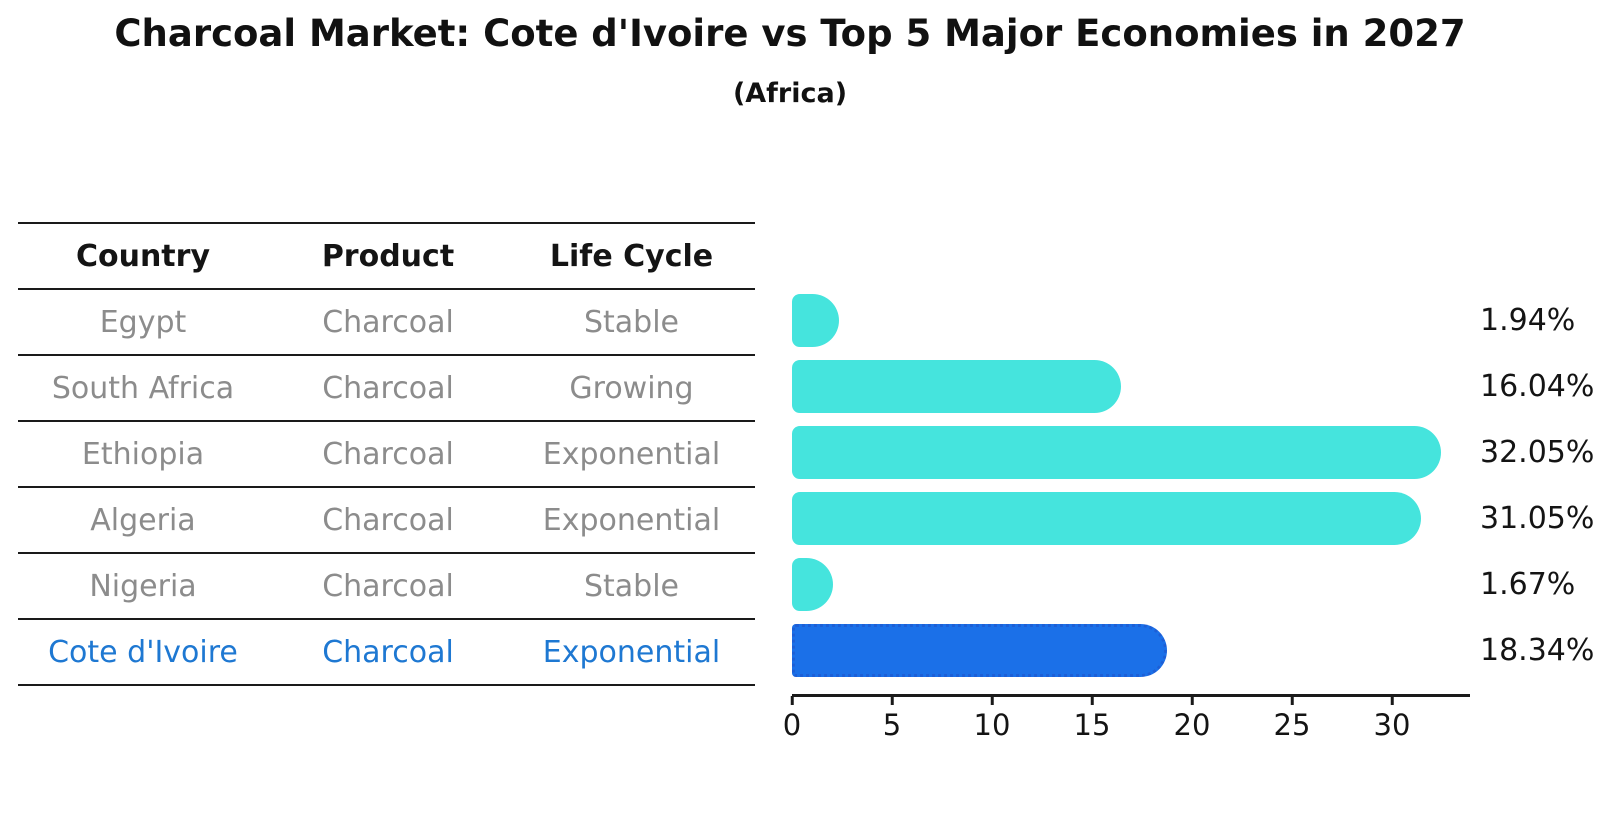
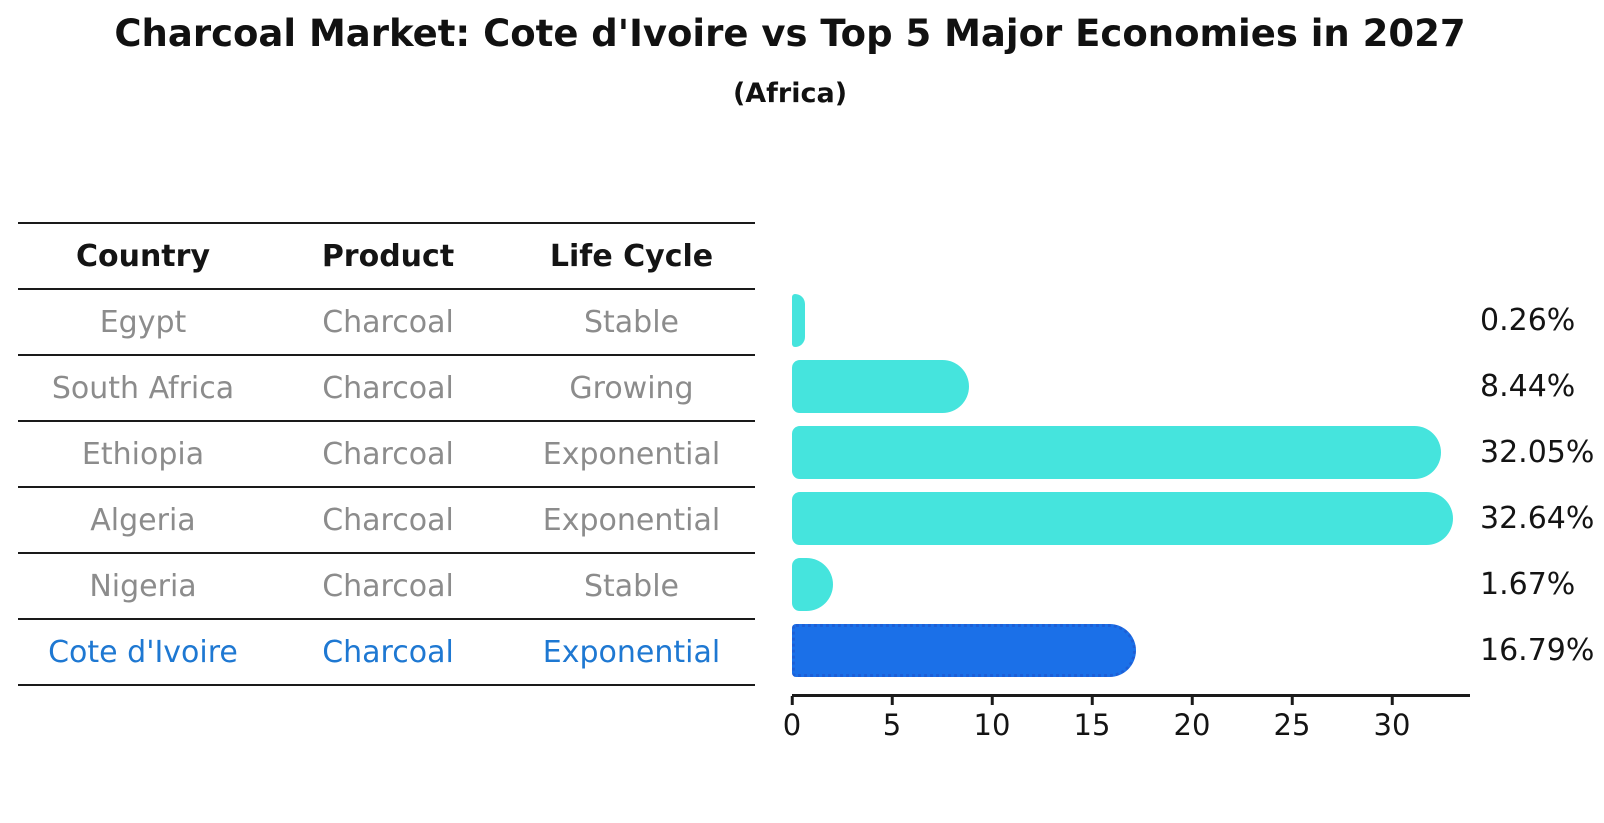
Egypt: 1.94% -> 0.26%
South Africa: 16.04% -> 8.44%
Algeria: 31.05% -> 32.64%
Cote d'Ivoire: 18.34% -> 16.79%
